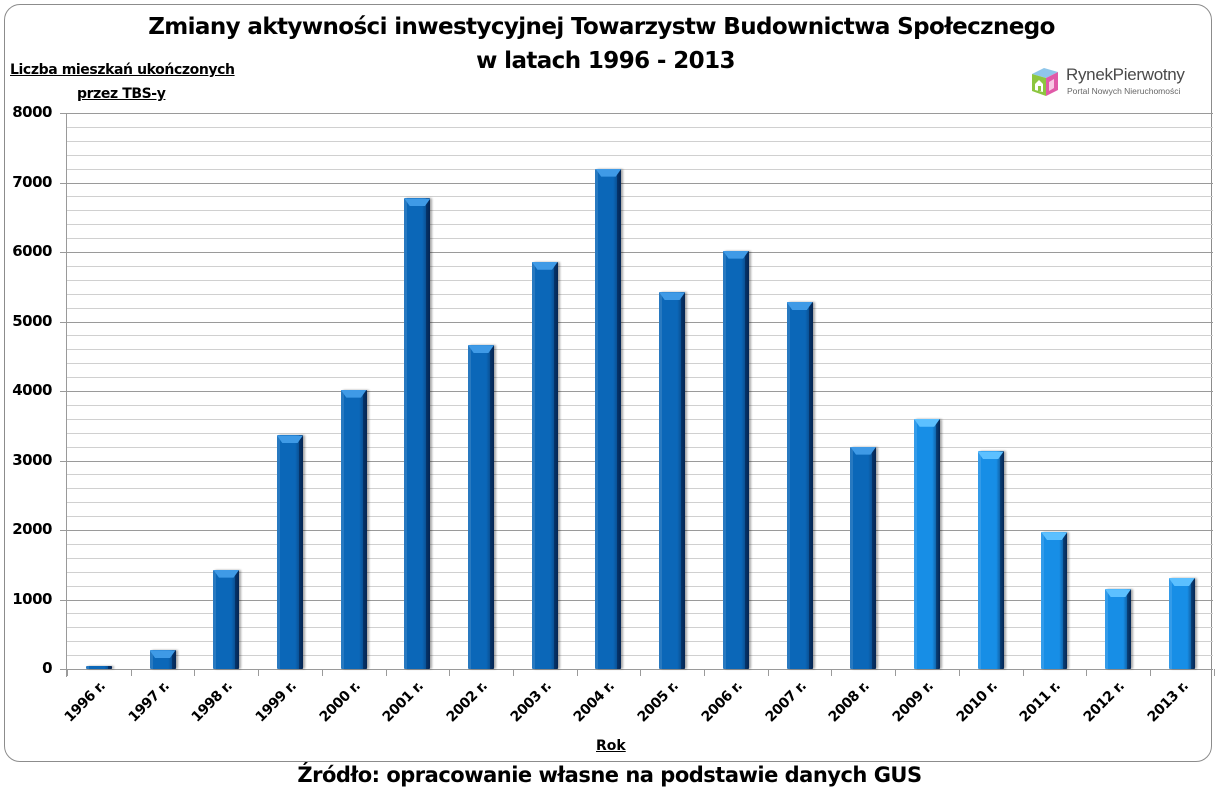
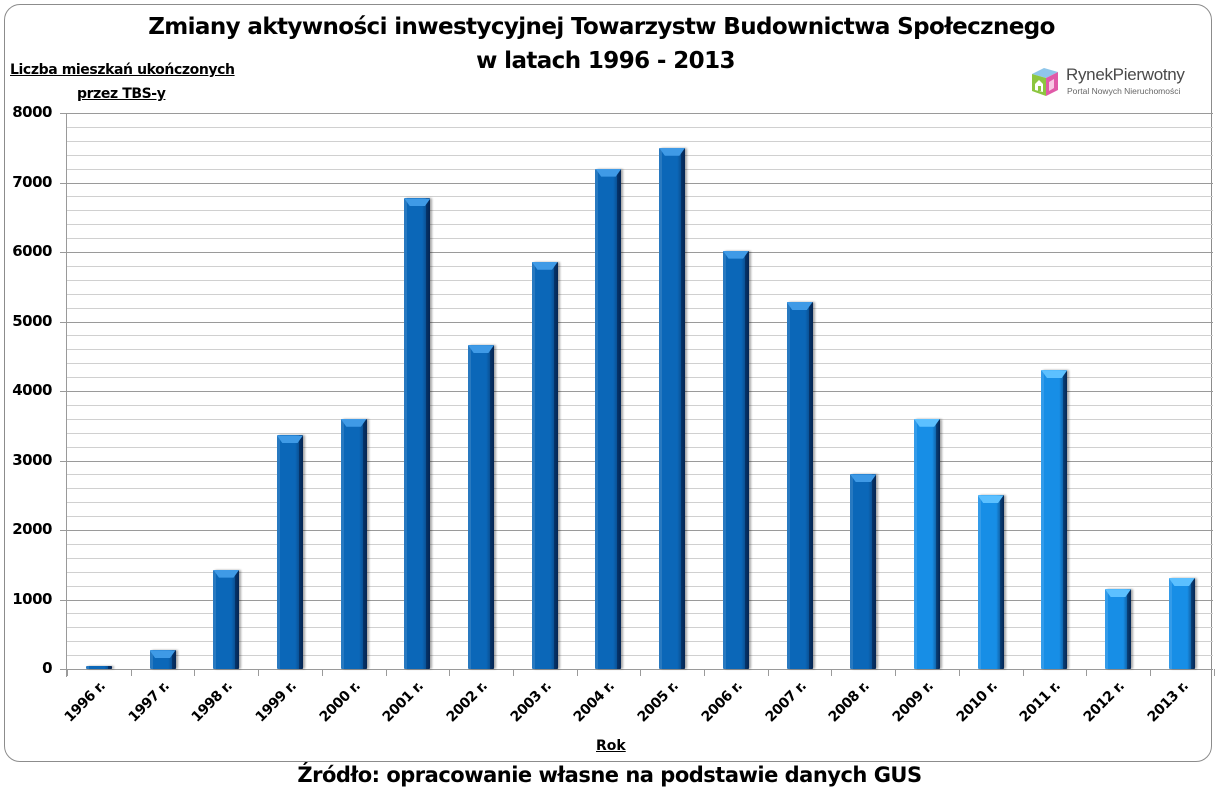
2000 r.: 4000 -> 3600
2005 r.: 5400 -> 7500
2008 r.: 3200 -> 2800
2010 r.: 3100 -> 2500
2011 r.: 2000 -> 4300
